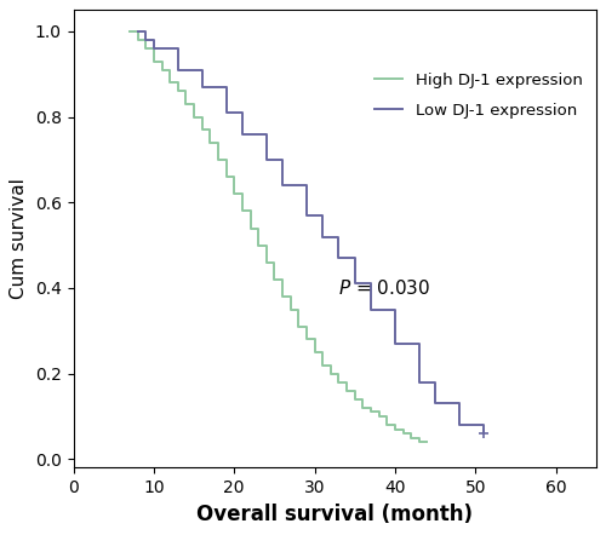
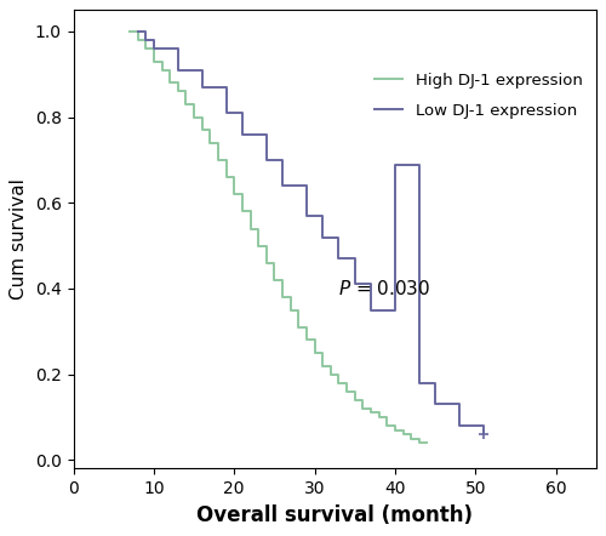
Low DJ-1 expression/40: 0.27 -> 0.69
